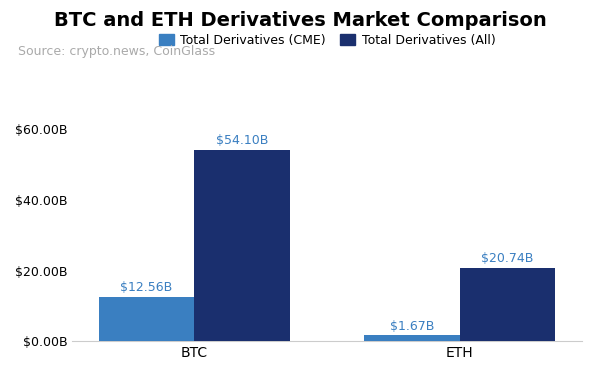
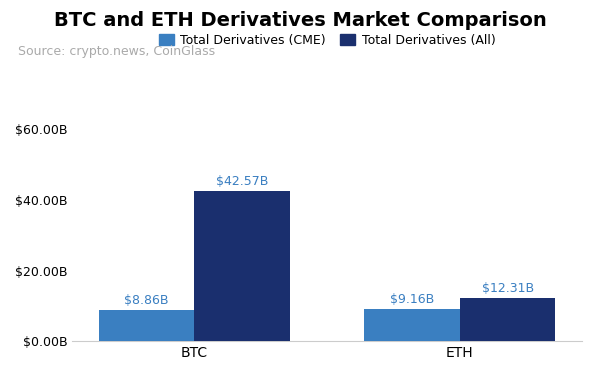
Total Derivatives (CME)/BTC: $12.56B -> $8.86B
Total Derivatives (All)/BTC: $54.10B -> $42.57B
Total Derivatives (CME)/ETH: $1.67B -> $9.16B
Total Derivatives (All)/ETH: $20.74B -> $12.31B
